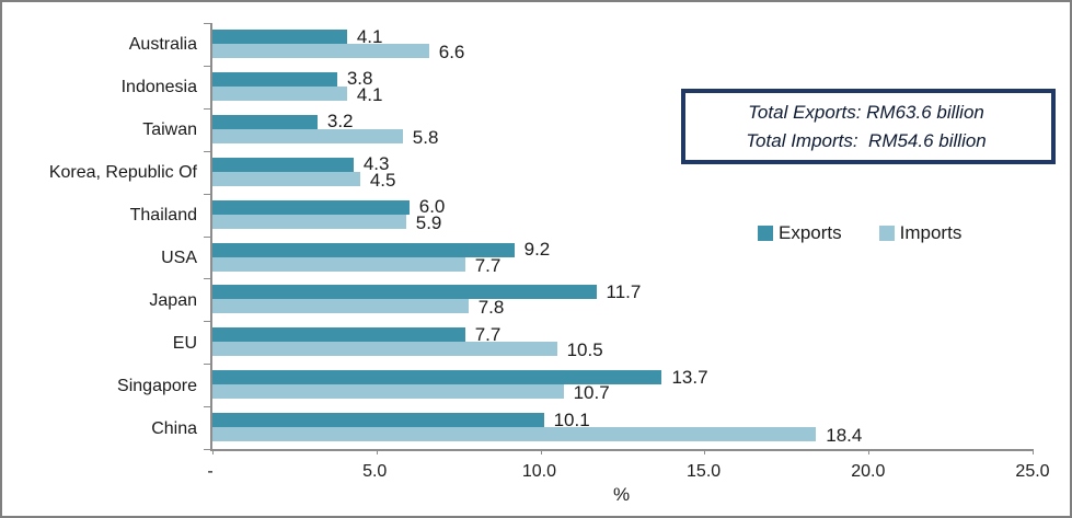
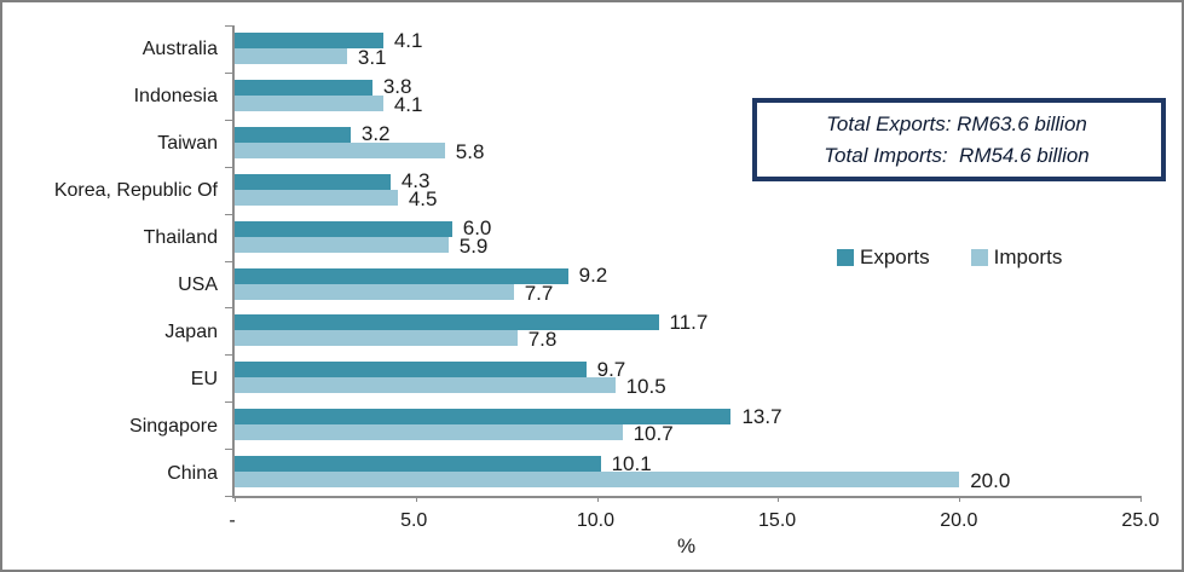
Imports/Australia: 6.6 -> 3.1
Exports/EU: 7.7 -> 9.7
Imports/China: 18.4 -> 20.0
